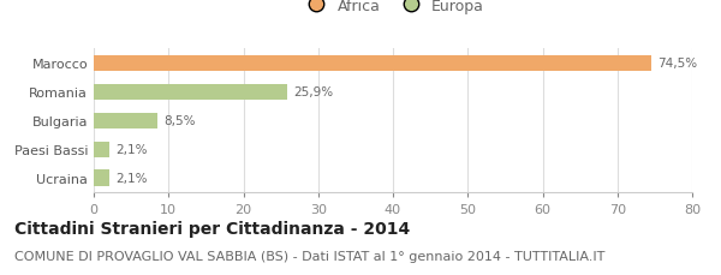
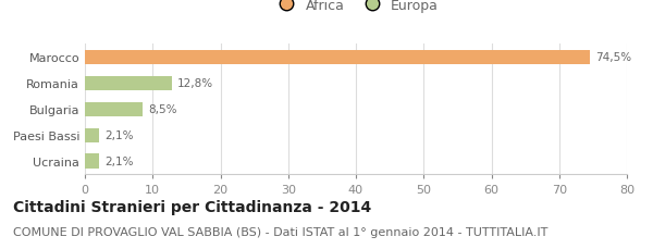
Romania: 25,9% -> 12,8%
